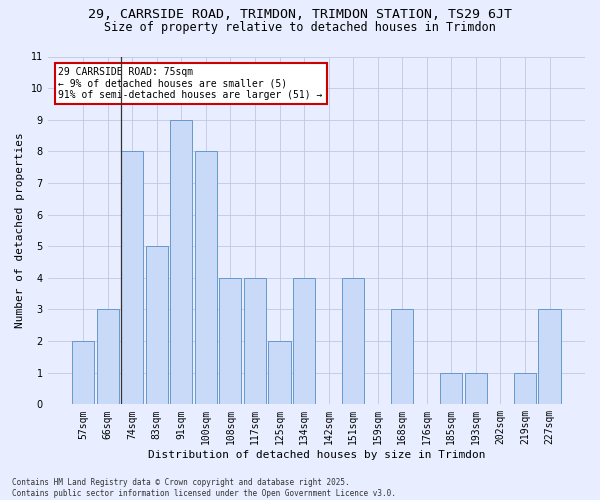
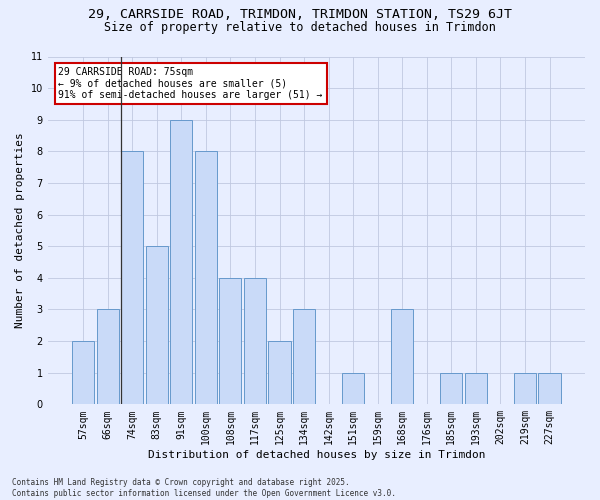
134sqm: 4 -> 3
151sqm: 4 -> 1
227sqm: 3 -> 1
